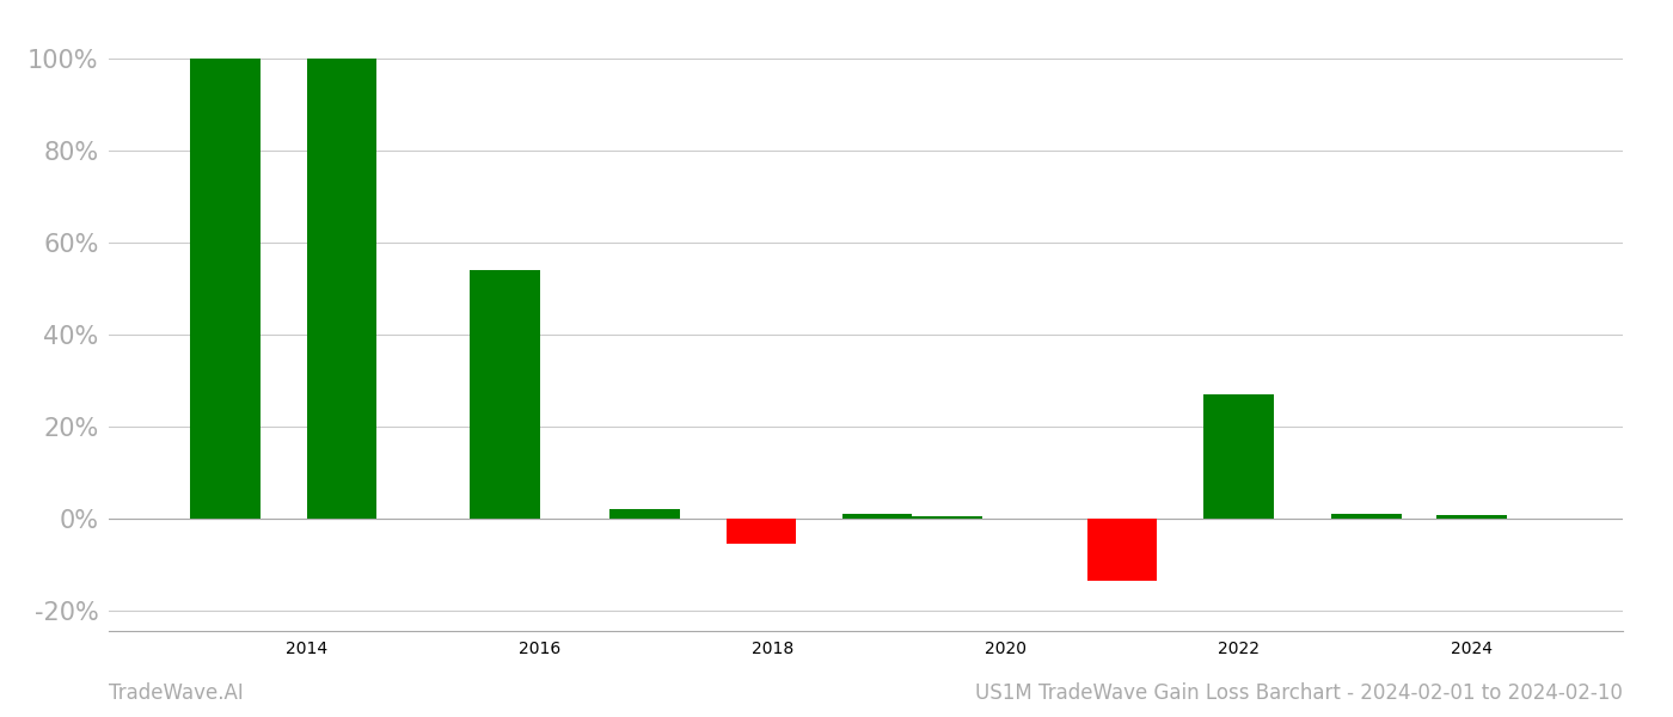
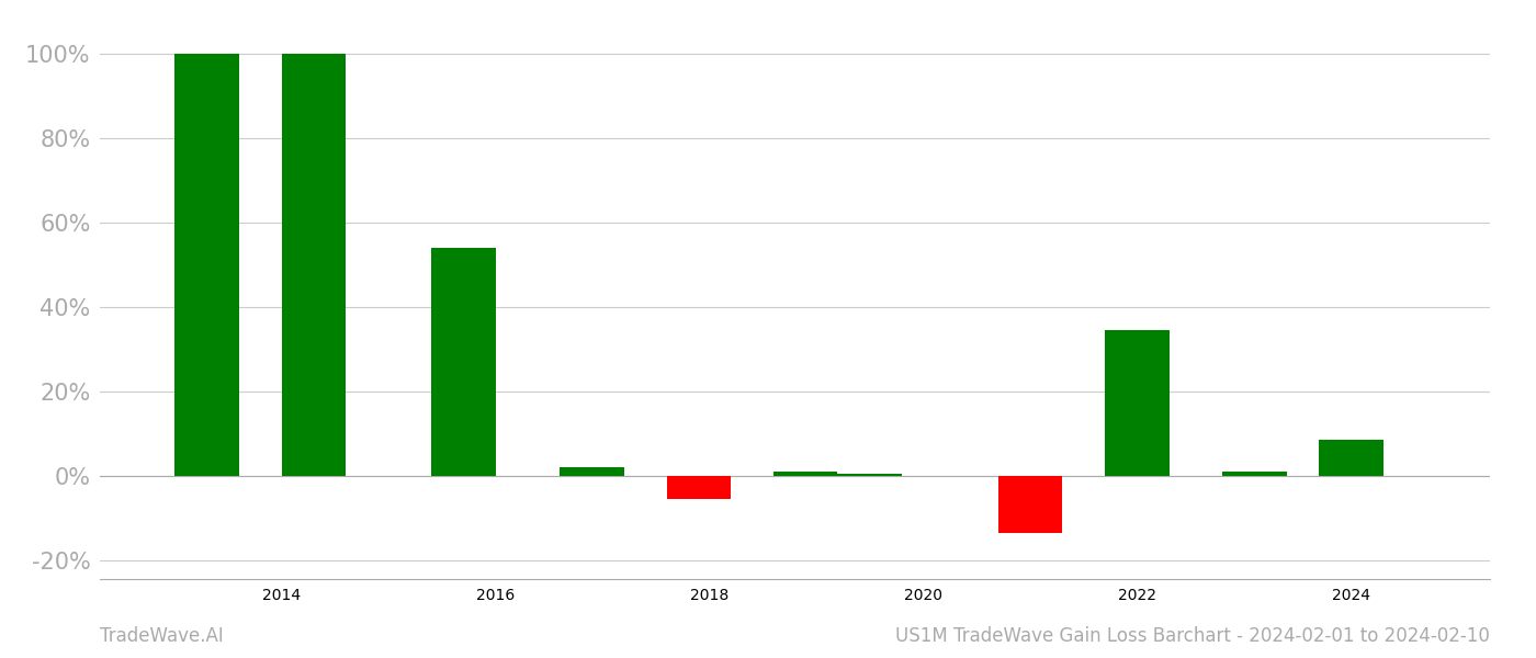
2022: 27.0% -> 34.5%
2024: 0.8% -> 8.5%
